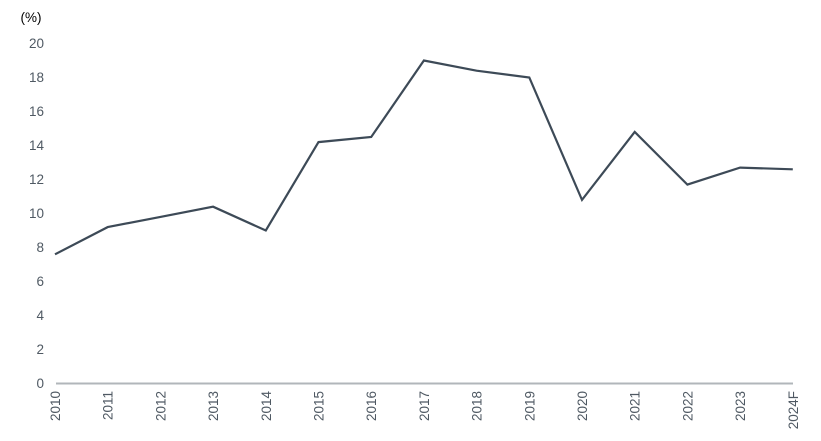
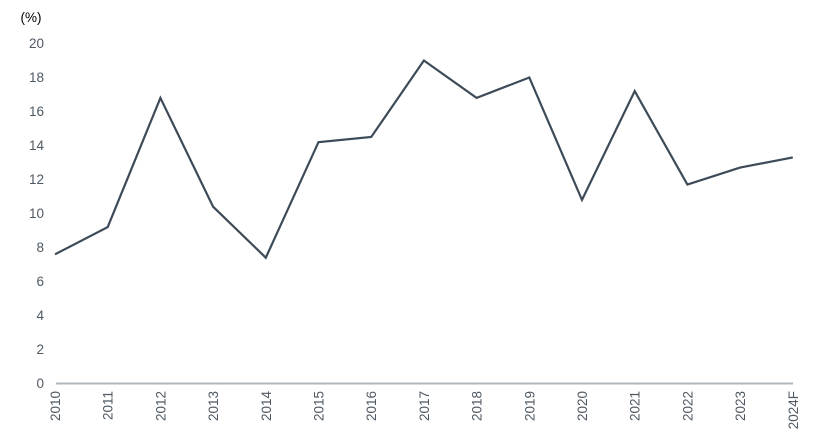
2012: 9.8 -> 16.8
2014: 9.0 -> 7.4
2018: 18.4 -> 16.8
2021: 14.8 -> 17.2
2024F: 12.6 -> 13.3
